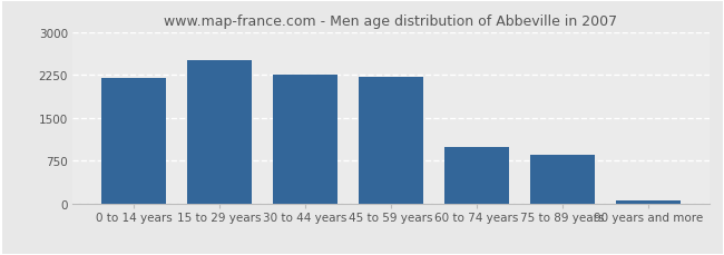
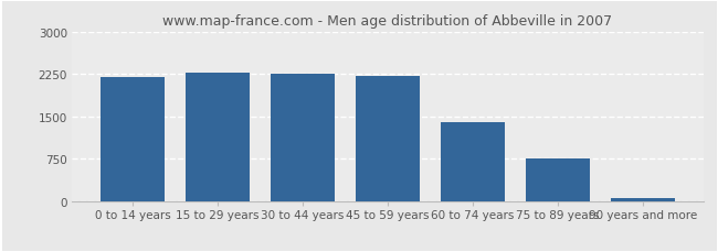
15 to 29 years: 2520 -> 2280
60 to 74 years: 1000 -> 1400
75 to 89 years: 860 -> 750
